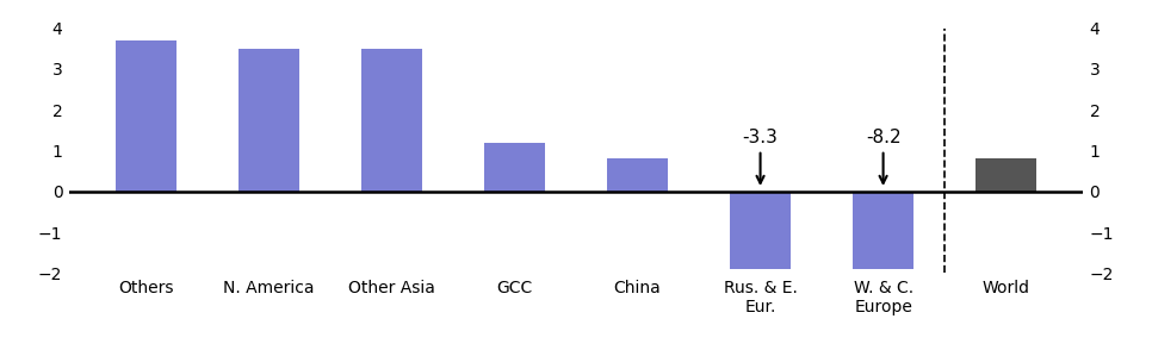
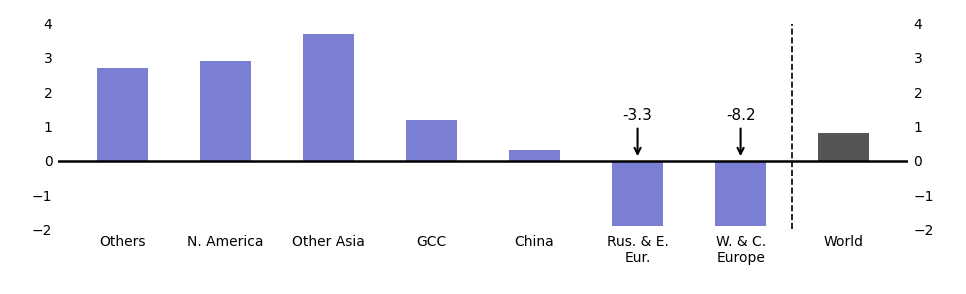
Others: 3.7 -> 2.7
N. America: 3.5 -> 2.9
Other Asia: 3.5 -> 3.7
China: 0.8 -> 0.3
